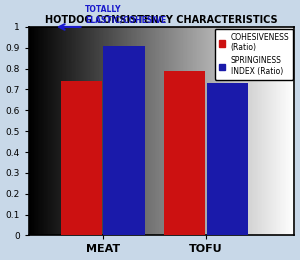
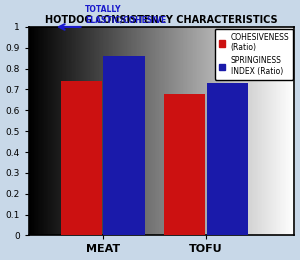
SPRINGINESS INDEX (Ratio)/MEAT: 0.91 -> 0.86
COHESIVENESS (Ratio)/TOFU: 0.79 -> 0.68
